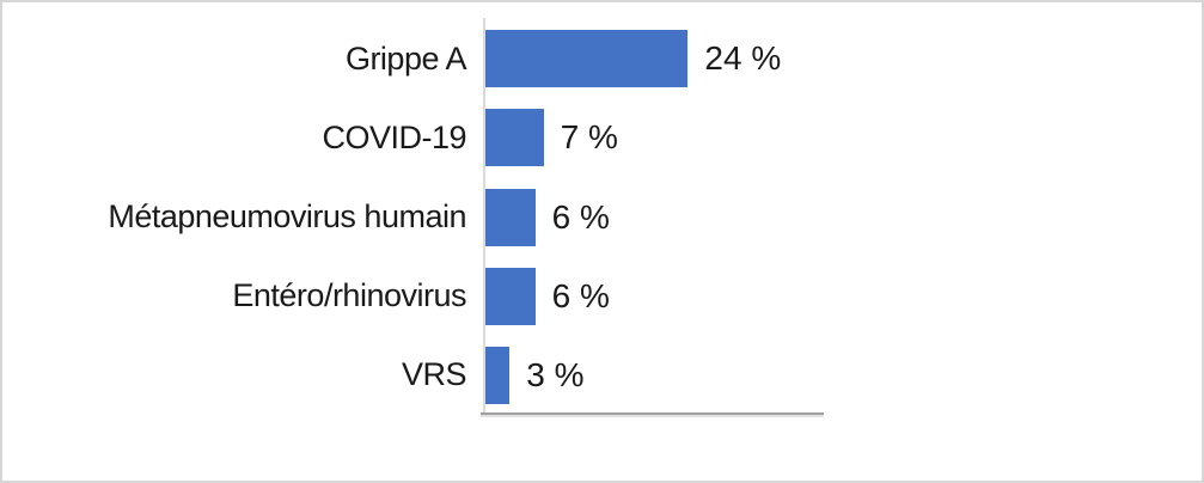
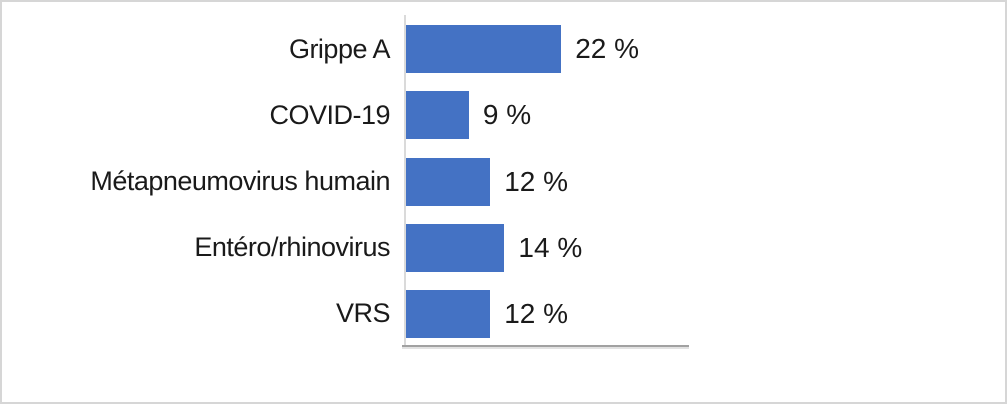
Grippe A: 24 -> 22
COVID-19: 7 -> 9
Métapneumovirus humain: 6 -> 12
Entéro/rhinovirus: 6 -> 14
VRS: 3 -> 12
